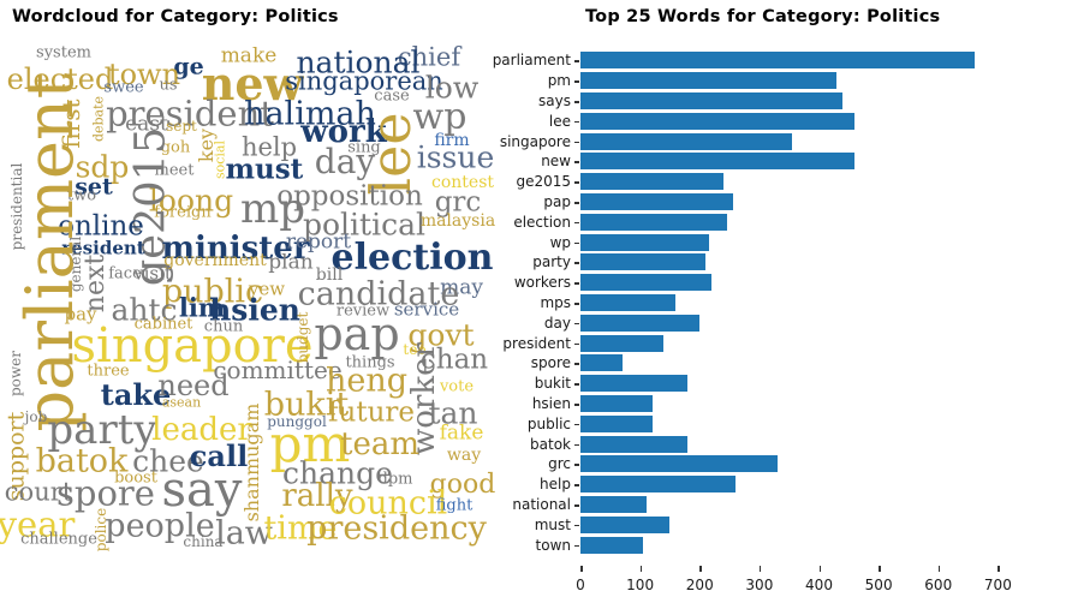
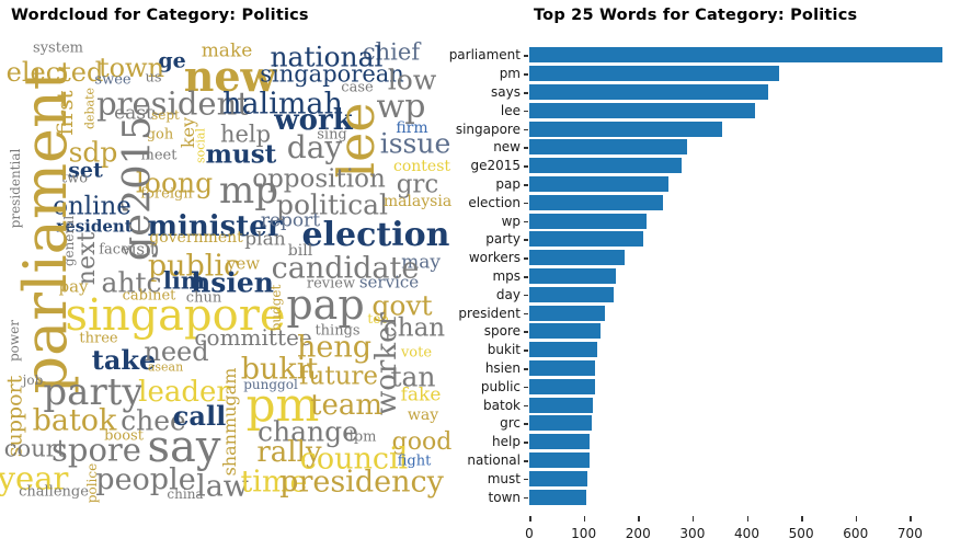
parliament: 660 -> 760
pm: 430 -> 460
lee: 460 -> 420
new: 460 -> 290
ge2015: 240 -> 280
workers: 220 -> 180
day: 200 -> 160
spore: 70 -> 130
bukit: 180 -> 120
batok: 180 -> 120
grc: 330 -> 120
help: 260 -> 110
must: 150 -> 110
